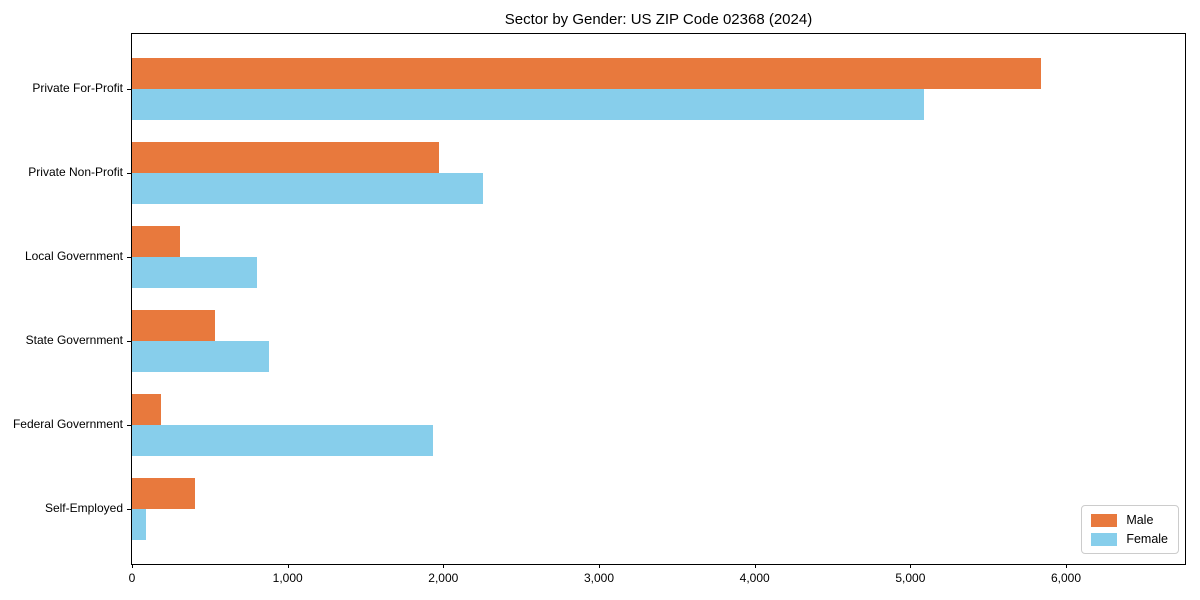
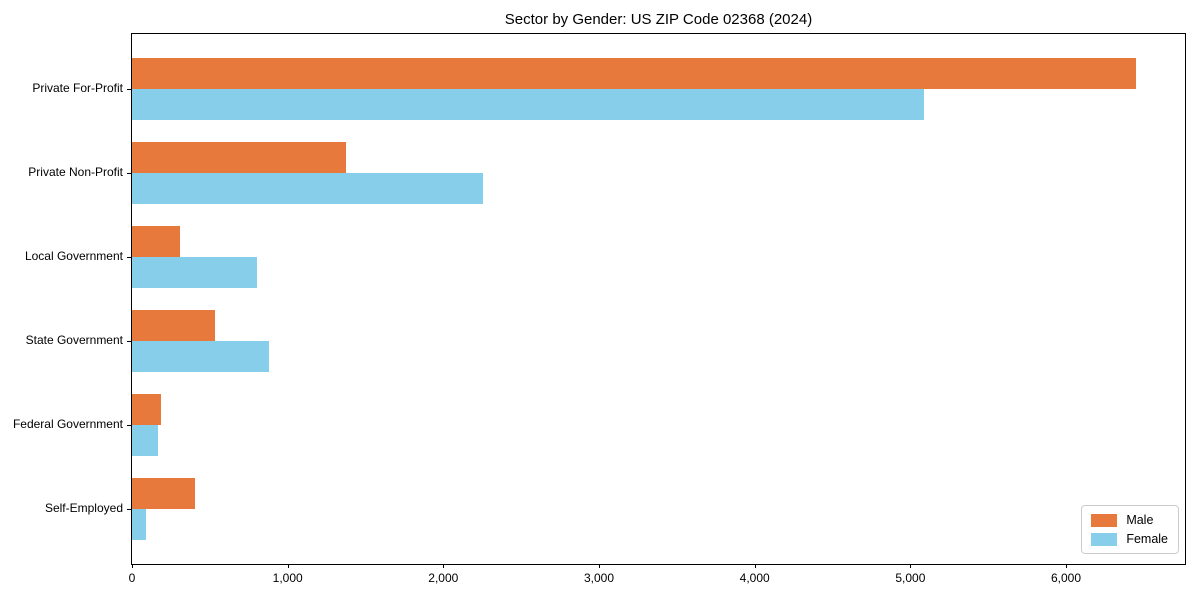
Male/Private For-Profit: 5840 -> 6450
Male/Private Non-Profit: 1970 -> 1380
Female/Federal Government: 1930 -> 160
